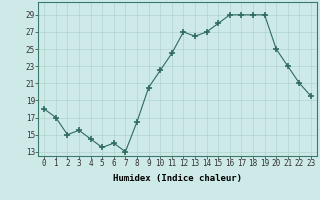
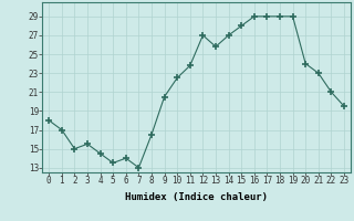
11: 24.5 -> 23.8
13: 26.5 -> 25.8
20: 25.0 -> 24.0
